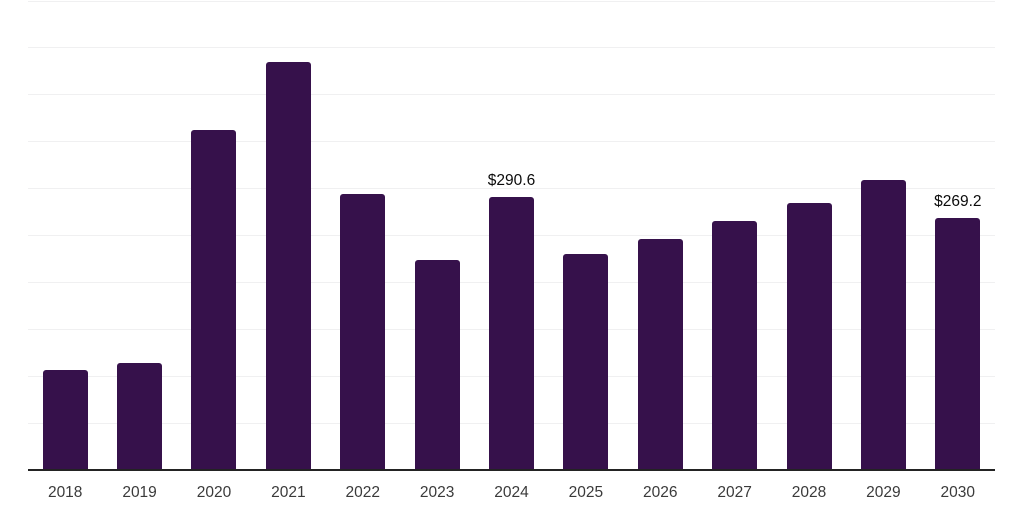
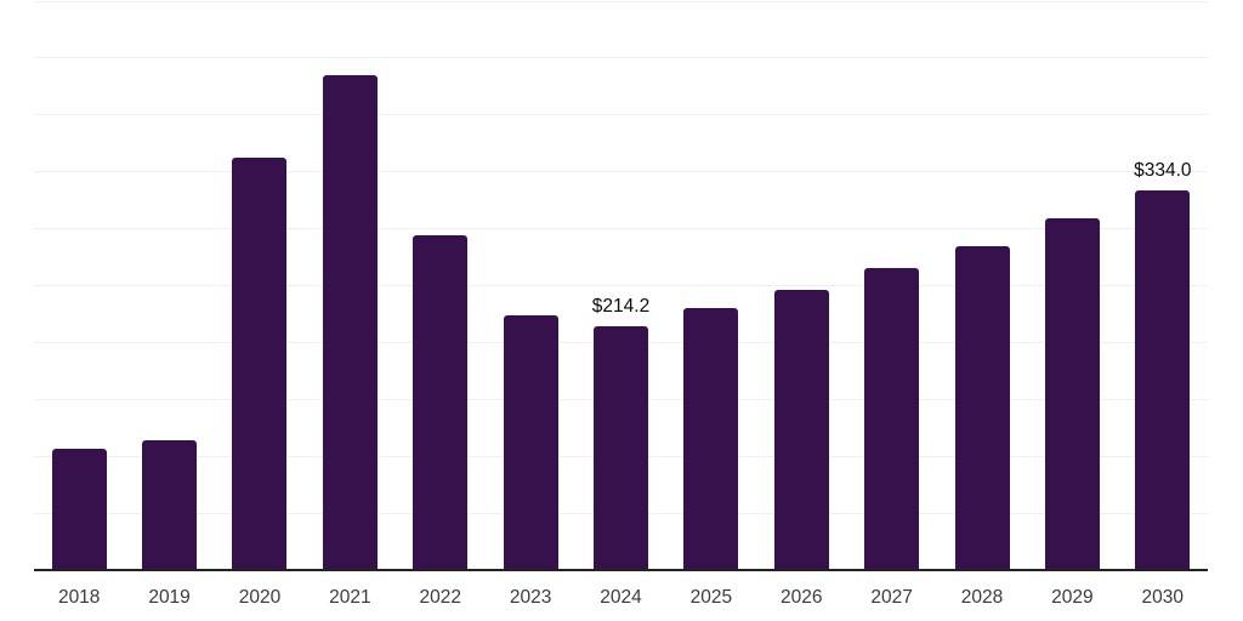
2024: $290.6 -> $214.2
2030: $269.2 -> $334.0
